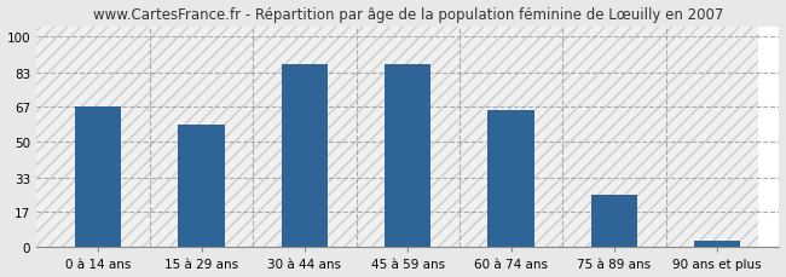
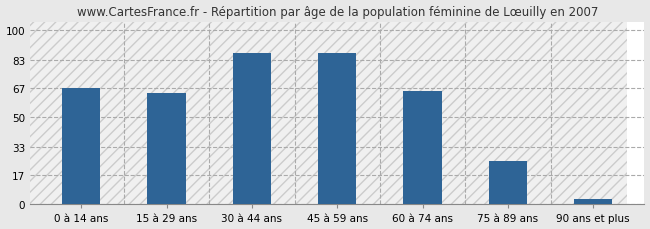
15 à 29 ans: 58 -> 64
